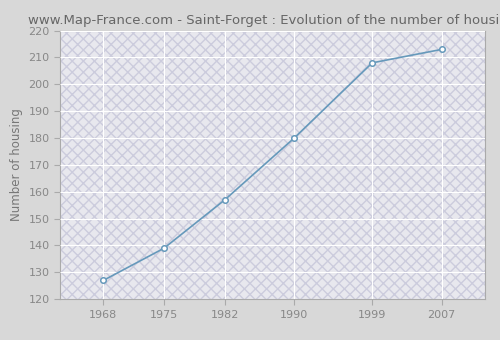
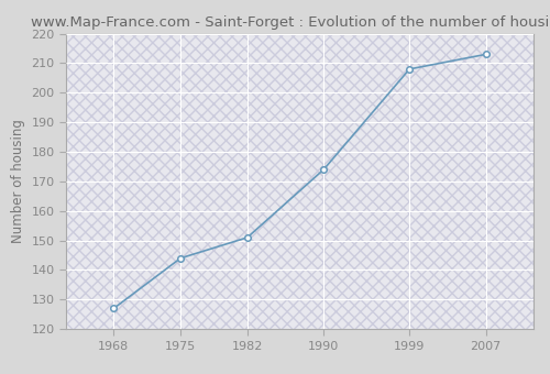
1975: 139 -> 144
1982: 157 -> 151
1990: 180 -> 174
